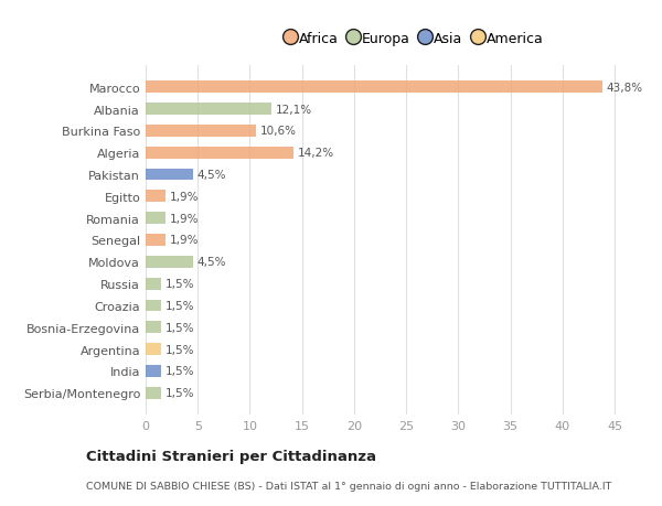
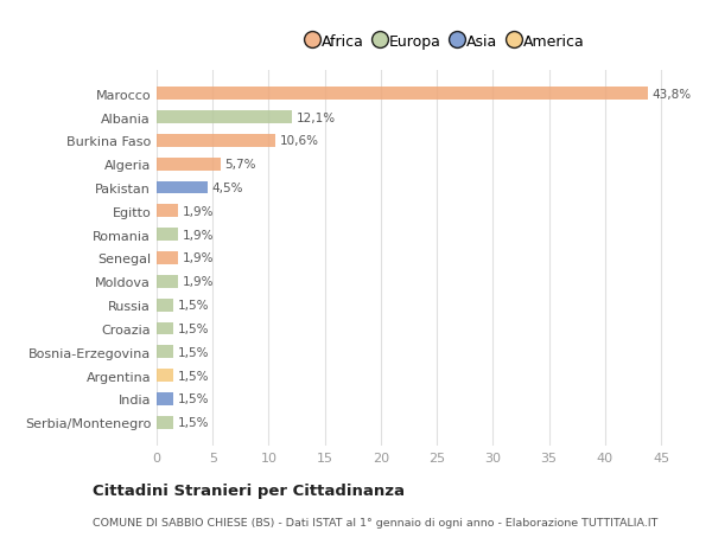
Algeria: 14,2% -> 5,7%
Moldova: 4,5% -> 1,9%
